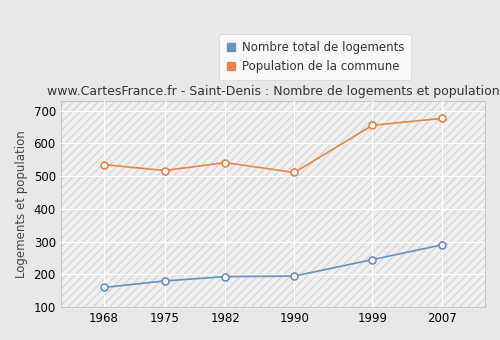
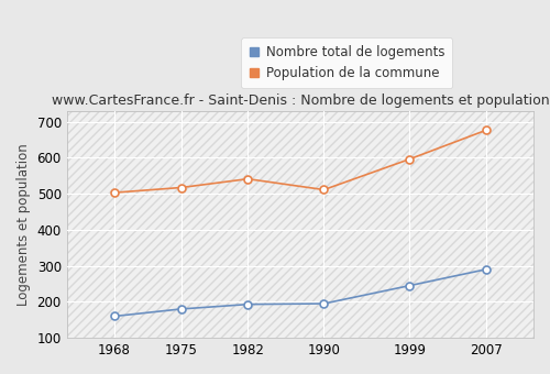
Population de la commune/1968: 535 -> 503
Population de la commune/1999: 655 -> 596
